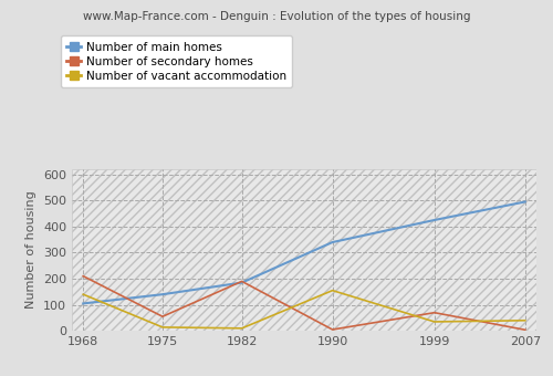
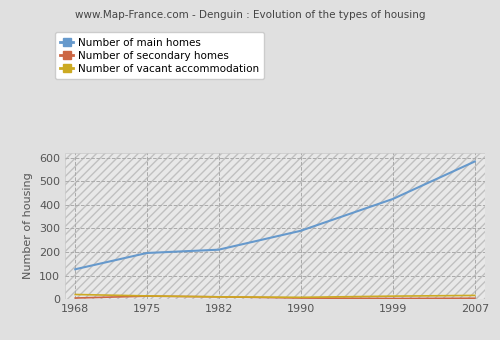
Number of main homes/1968: 105 -> 127
Number of secondary homes/1968: 210 -> 5
Number of vacant accommodation/1968: 140 -> 20
Number of main homes/1975: 140 -> 196
Number of secondary homes/1975: 55 -> 13
Number of main homes/1982: 185 -> 210
Number of secondary homes/1982: 190 -> 10
Number of main homes/1990: 340 -> 290
Number of vacant accommodation/1990: 155 -> 8
Number of secondary homes/1999: 70 -> 3
Number of vacant accommodation/1999: 35 -> 13
Number of main homes/2007: 495 -> 584
Number of vacant accommodation/2007: 40 -> 16
